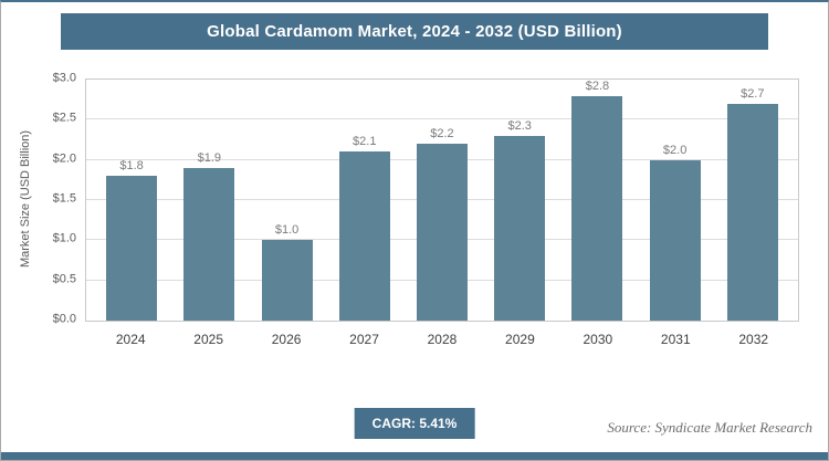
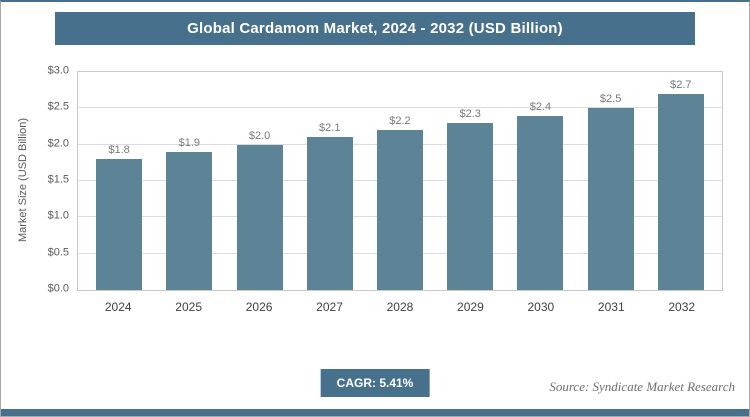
2026: $1.0 -> $2.0
2030: $2.8 -> $2.4
2031: $2.0 -> $2.5
